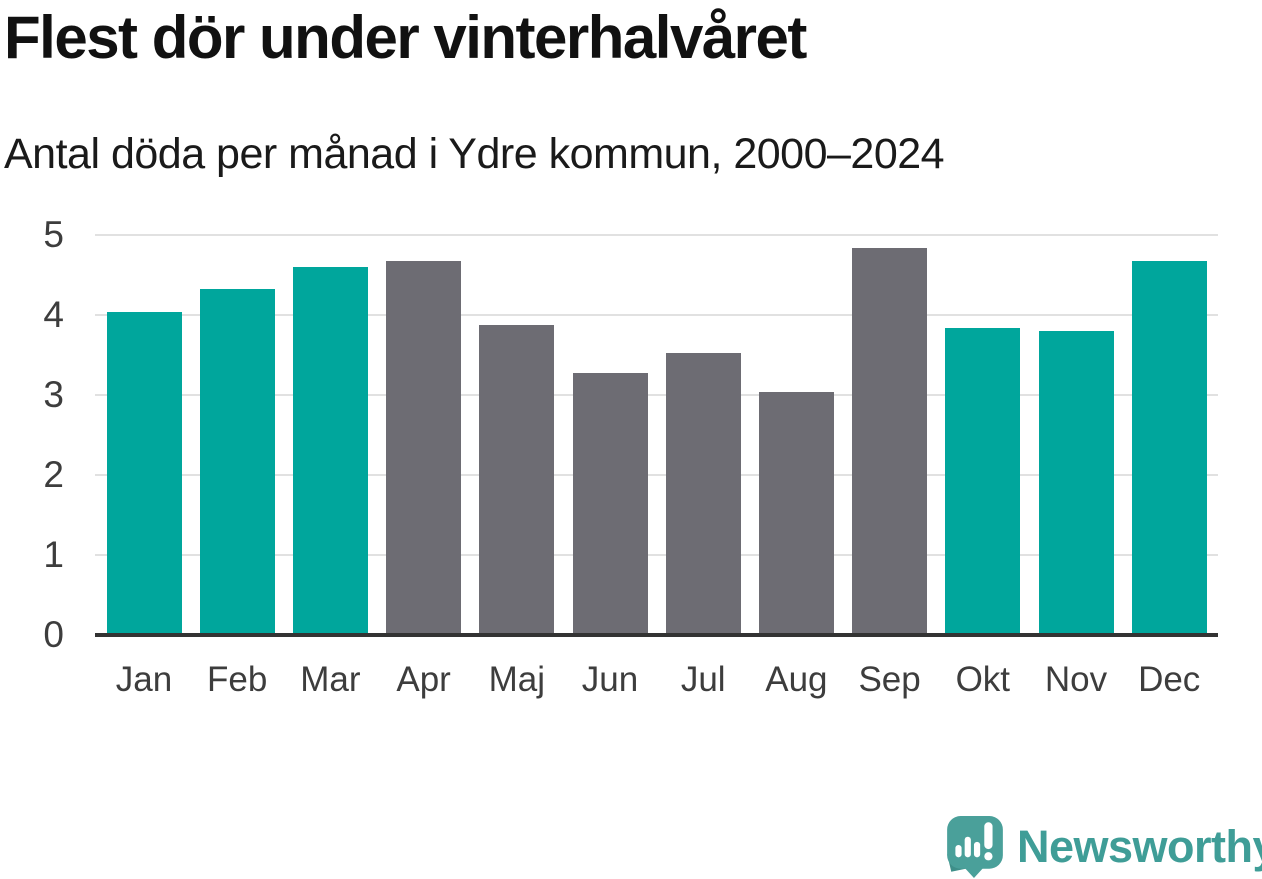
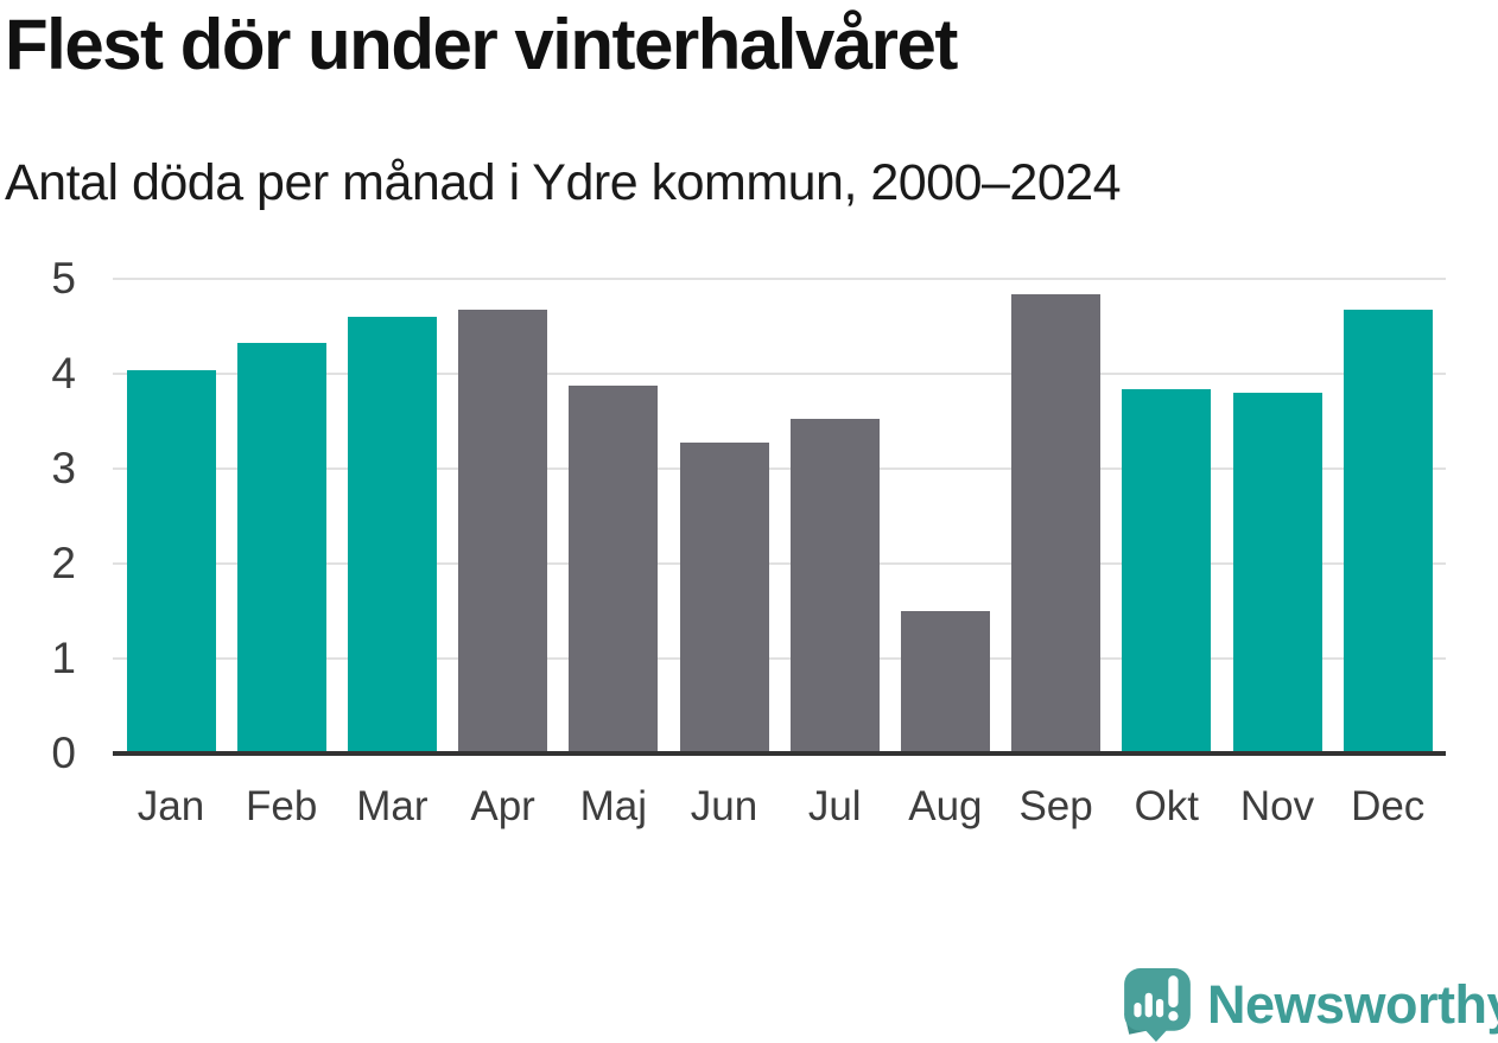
Aug: 3.0 -> 1.5
